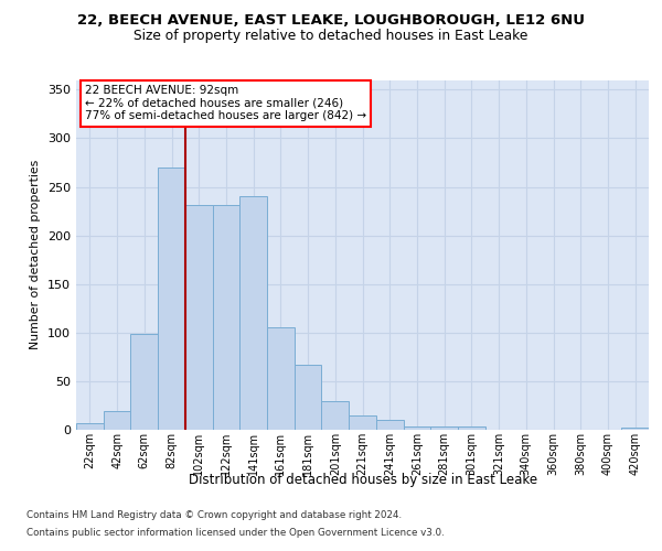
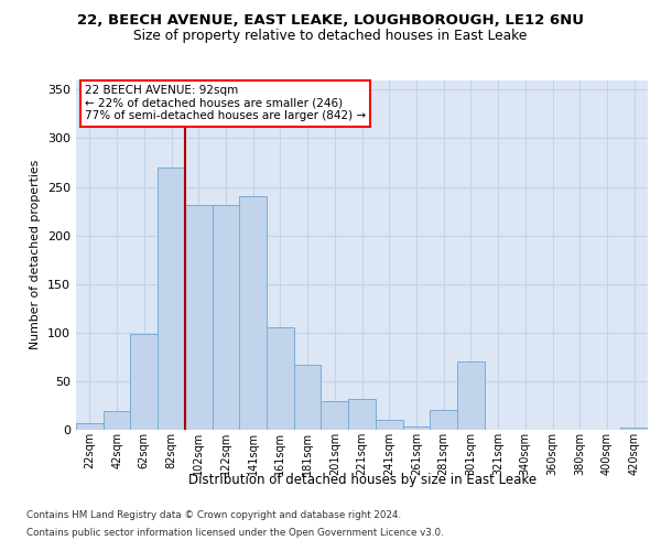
221sqm: 15 -> 32
281sqm: 3 -> 20
301sqm: 3 -> 70
